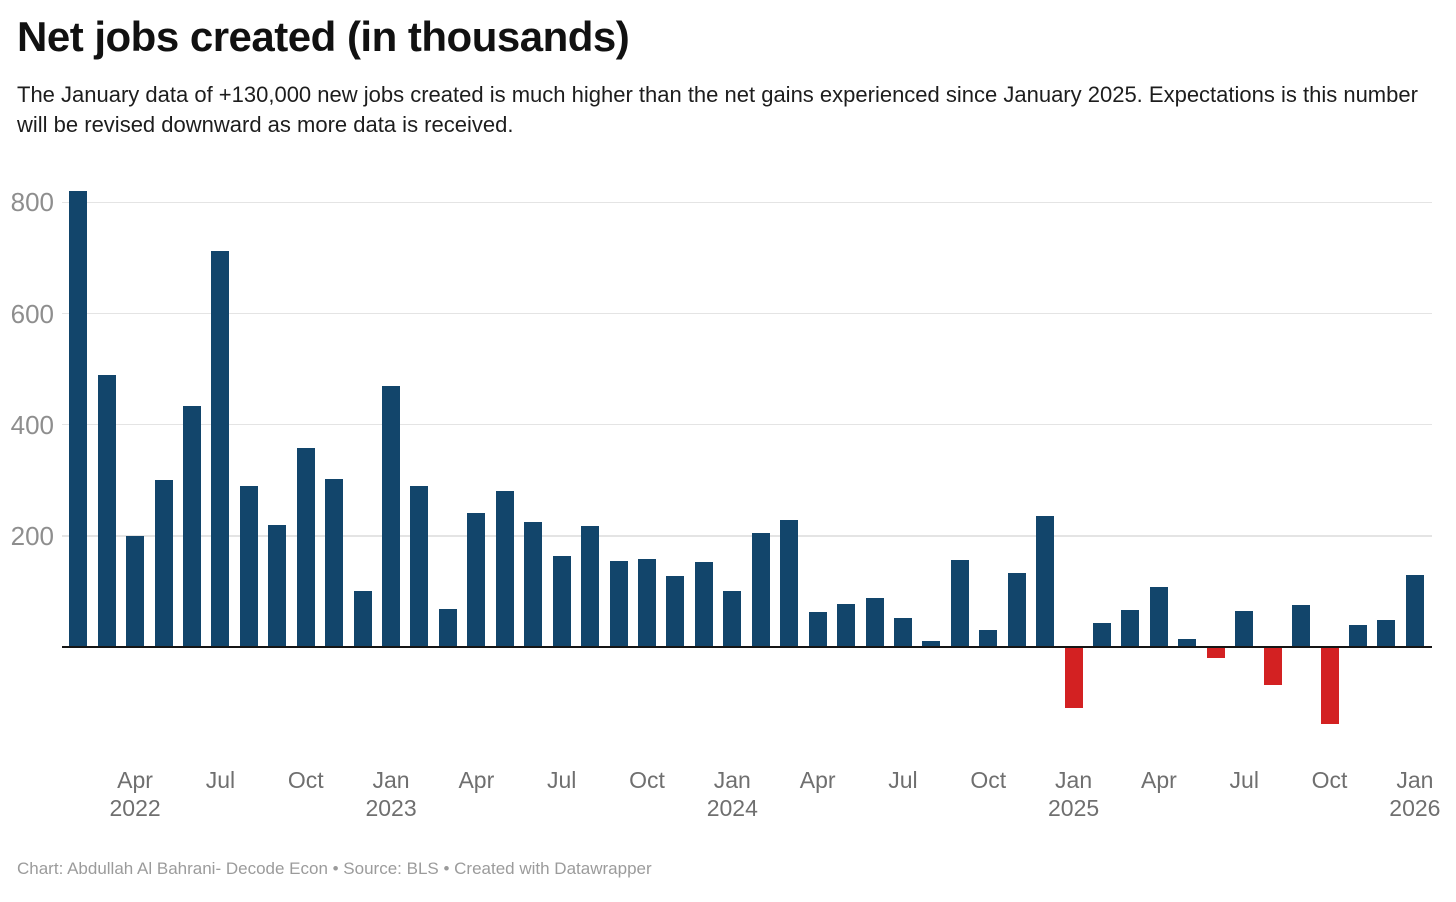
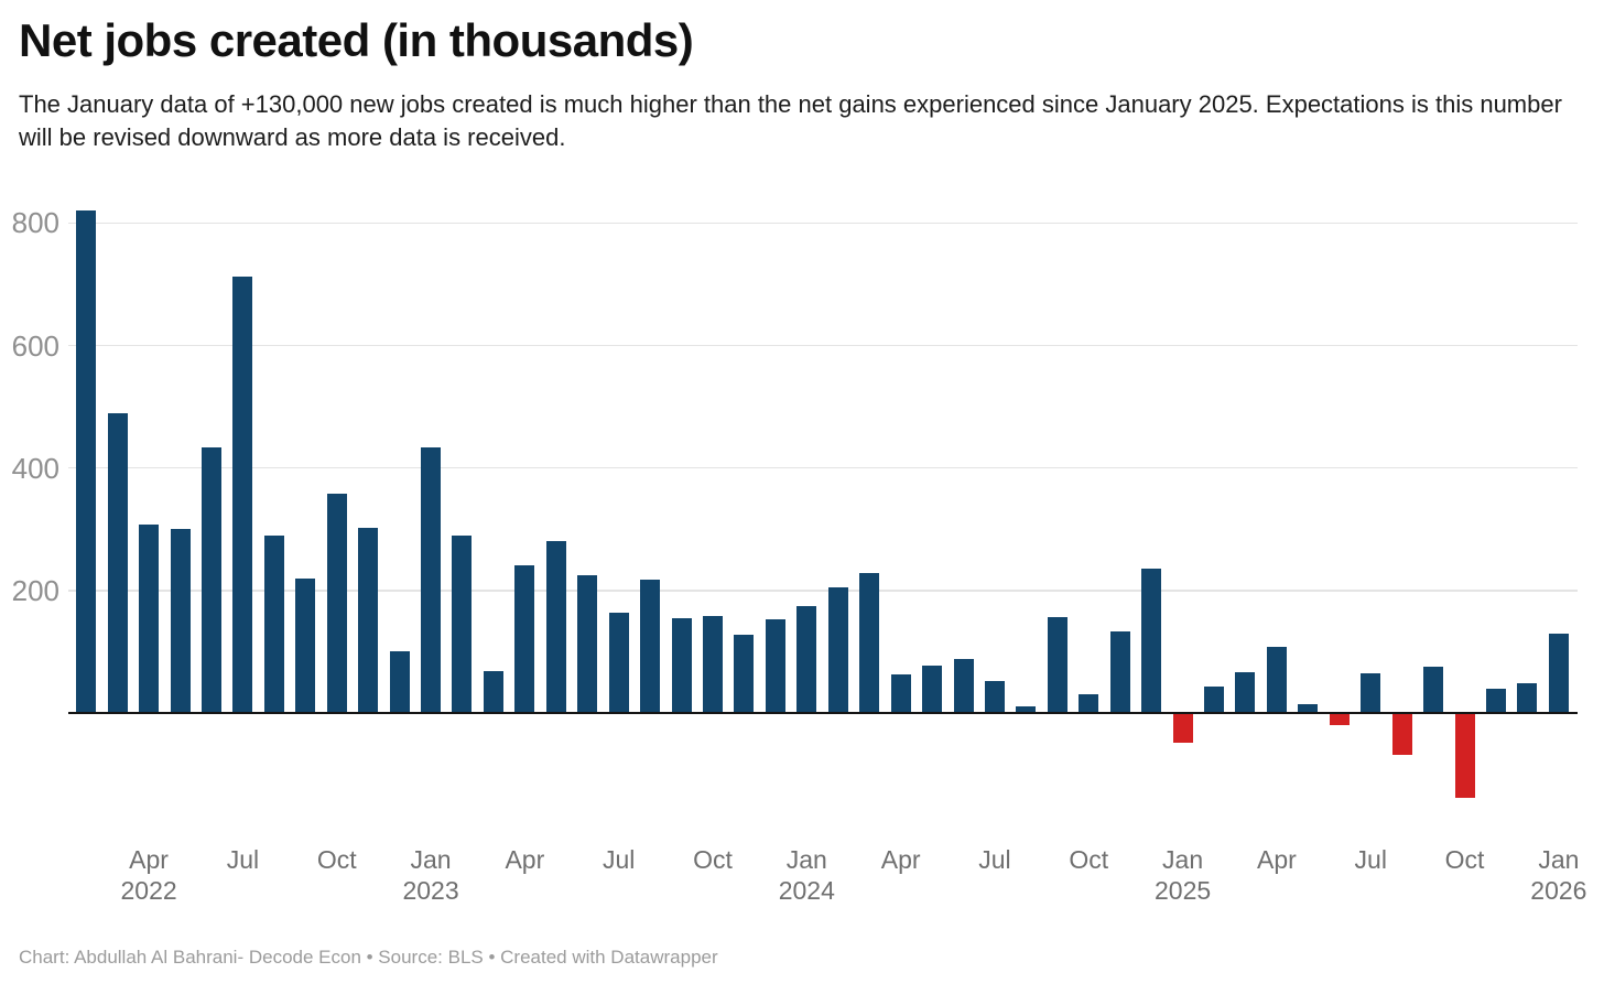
Apr 2022: 200 -> 310
Jan 2023: 470 -> 430
Jan 2024: 100 -> 180
Jan 2025: -110 -> -50
